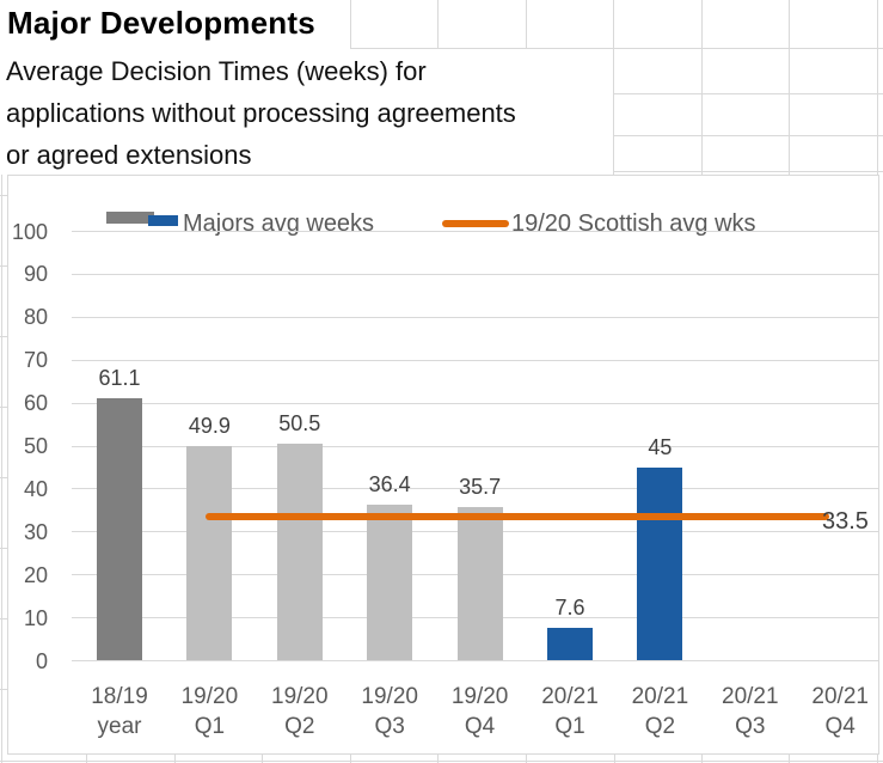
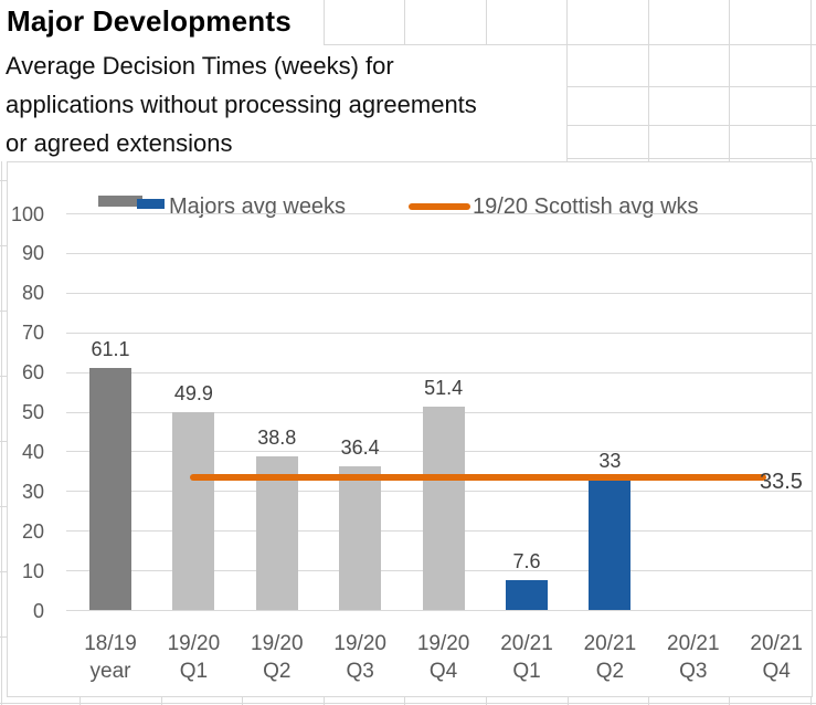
19/20 Q2: 50.5 -> 38.8
19/20 Q4: 35.7 -> 51.4
20/21 Q2: 45 -> 33
